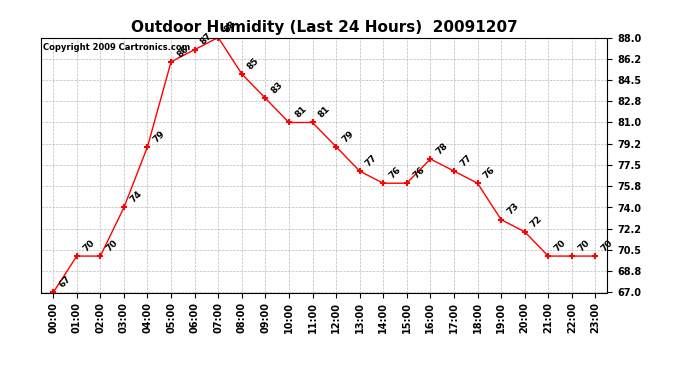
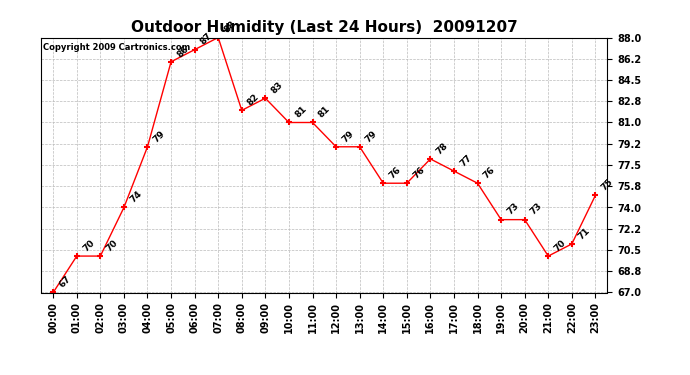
08:00: 85 -> 82
13:00: 77 -> 79
20:00: 72 -> 73
22:00: 70 -> 71
23:00: 70 -> 75
